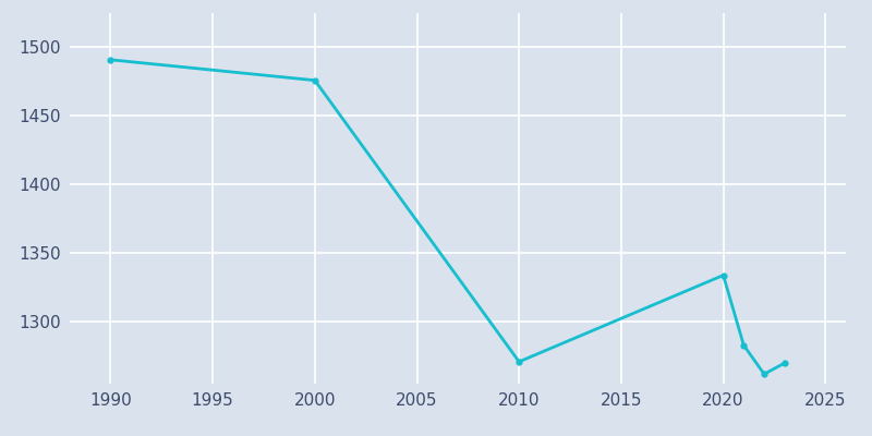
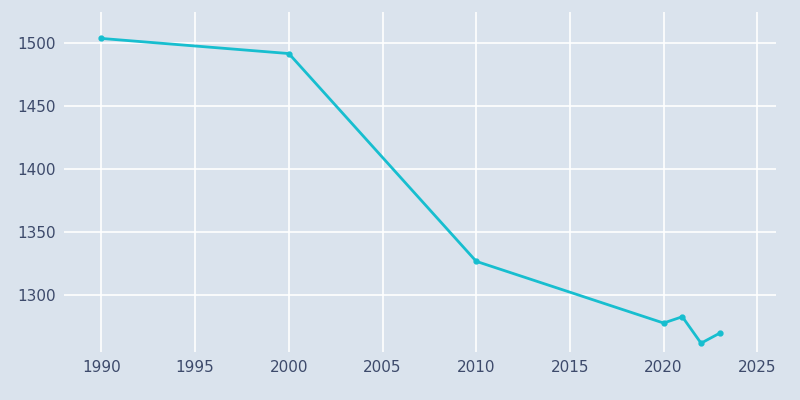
1990: 1491 -> 1504
2000: 1476 -> 1492
2010: 1271 -> 1327
2020: 1334 -> 1278
